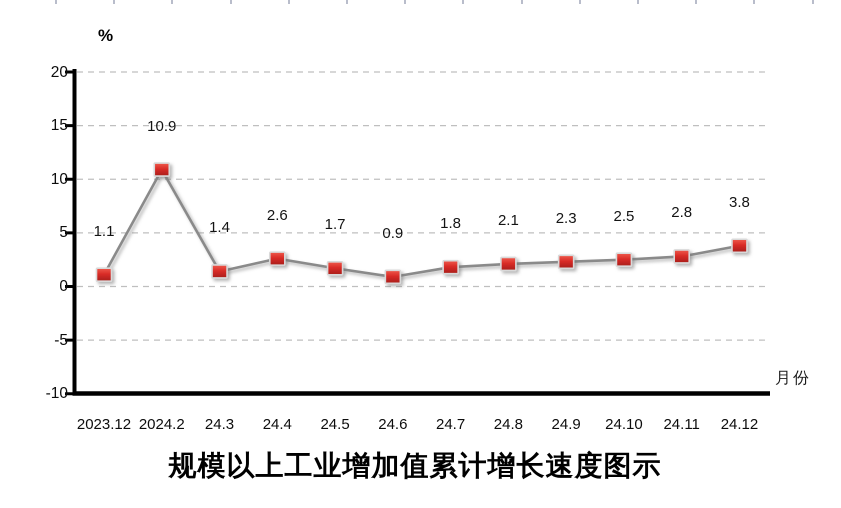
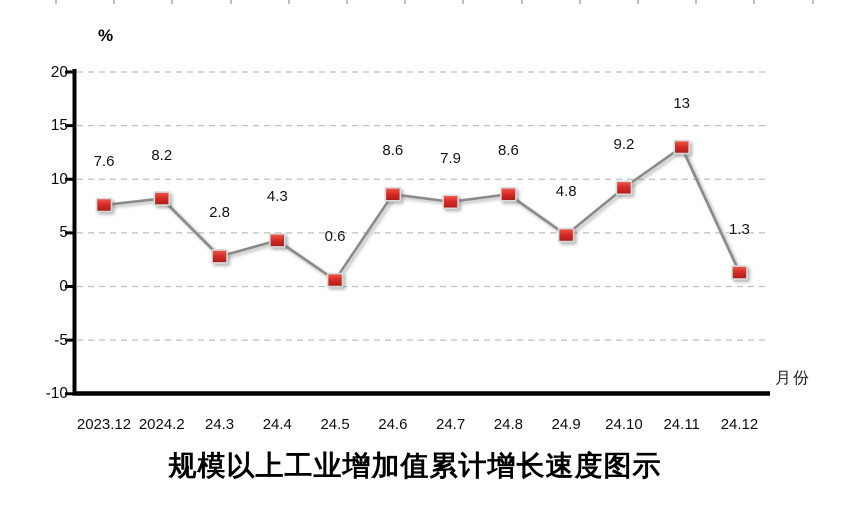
2023.12: 1.1 -> 7.6
2024.2: 10.9 -> 8.2
24.3: 1.4 -> 2.8
24.4: 2.6 -> 4.3
24.5: 1.7 -> 0.6
24.6: 0.9 -> 8.6
24.7: 1.8 -> 7.9
24.8: 2.1 -> 8.6
24.9: 2.3 -> 4.8
24.10: 2.5 -> 9.2
24.11: 2.8 -> 13
24.12: 3.8 -> 1.3
